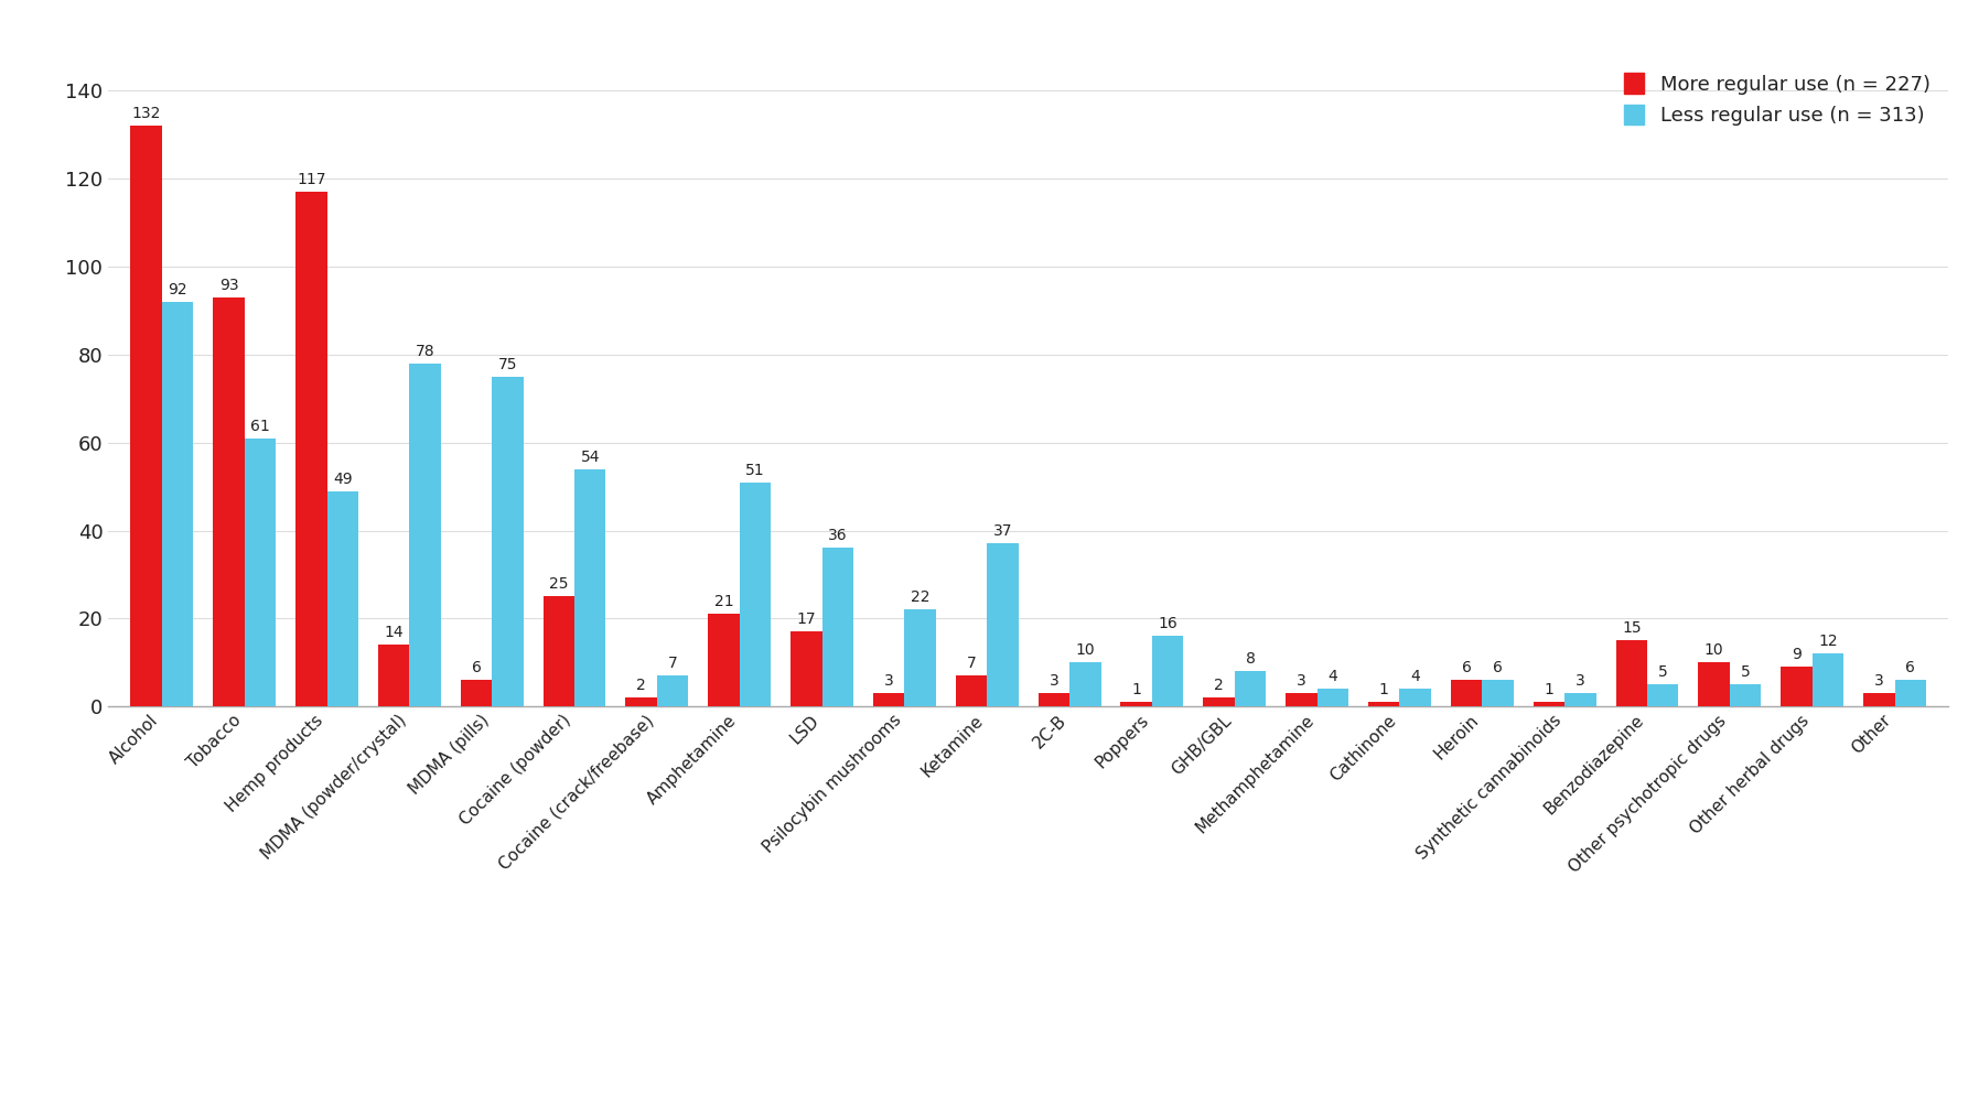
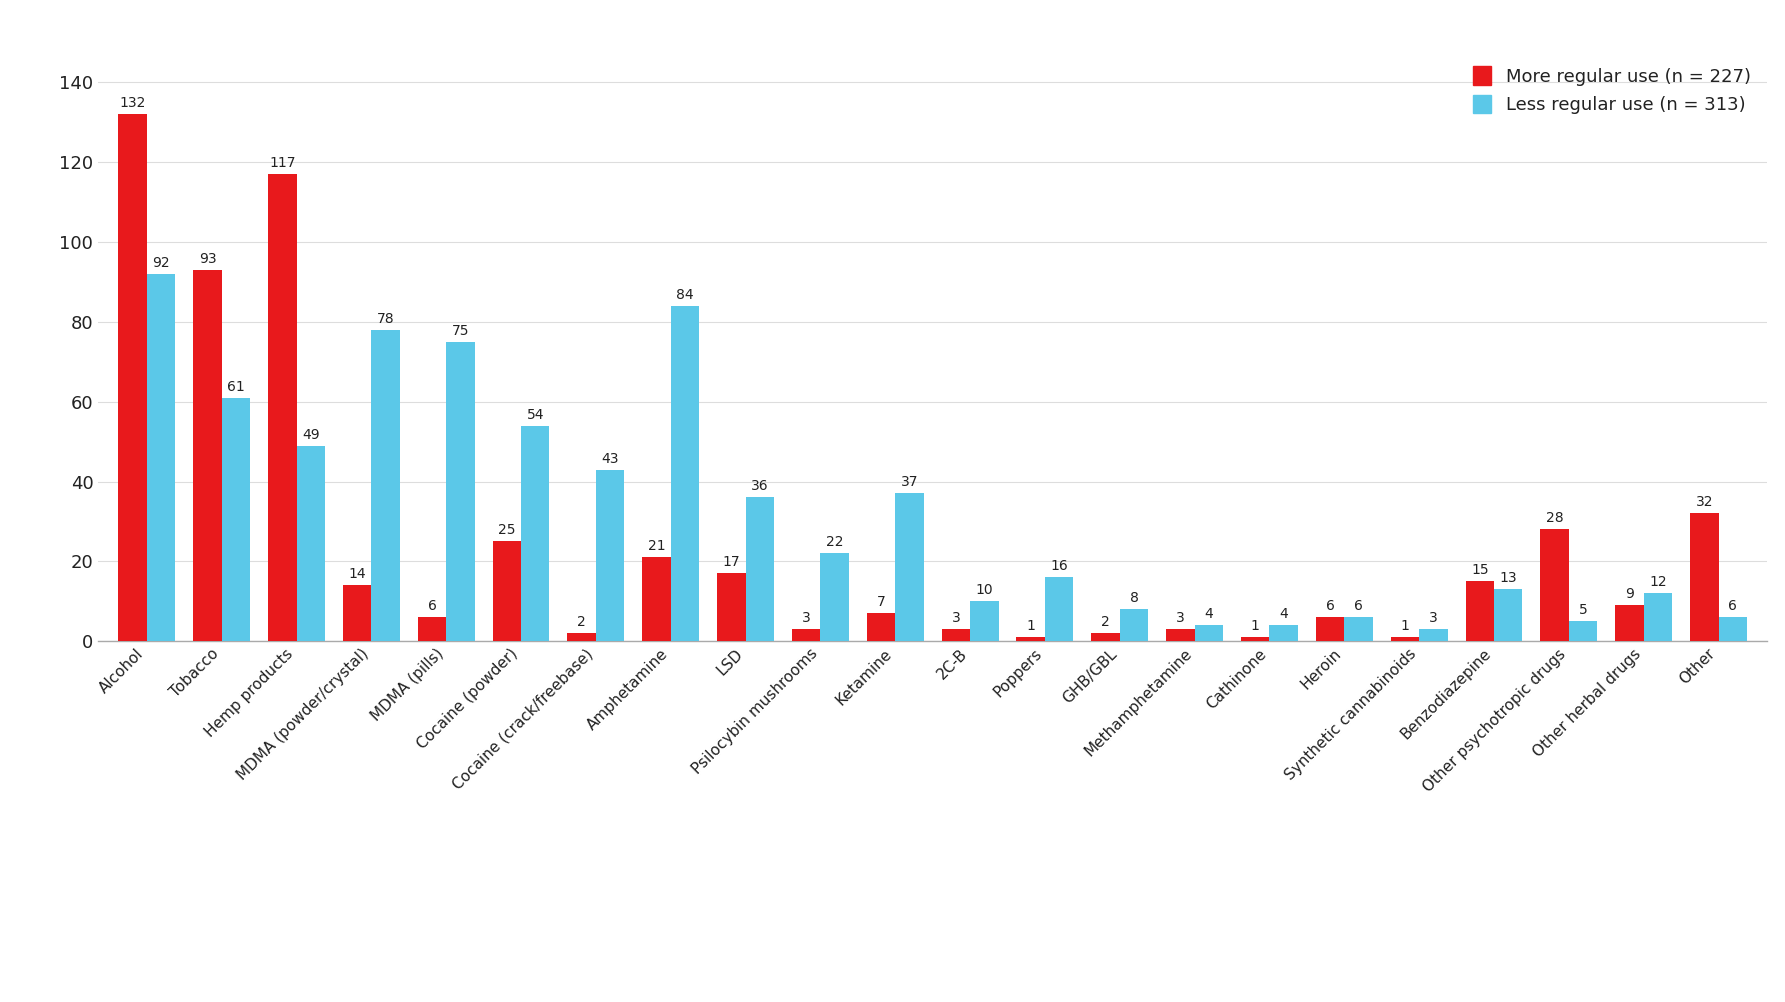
Less regular use (n = 313)/Cocaine (crack/freebase): 7 -> 43
Less regular use (n = 313)/Amphetamine: 51 -> 84
Less regular use (n = 313)/Benzodiazepine: 5 -> 13
More regular use (n = 227)/Other psychotropic drugs: 10 -> 28
More regular use (n = 227)/Other: 3 -> 32
